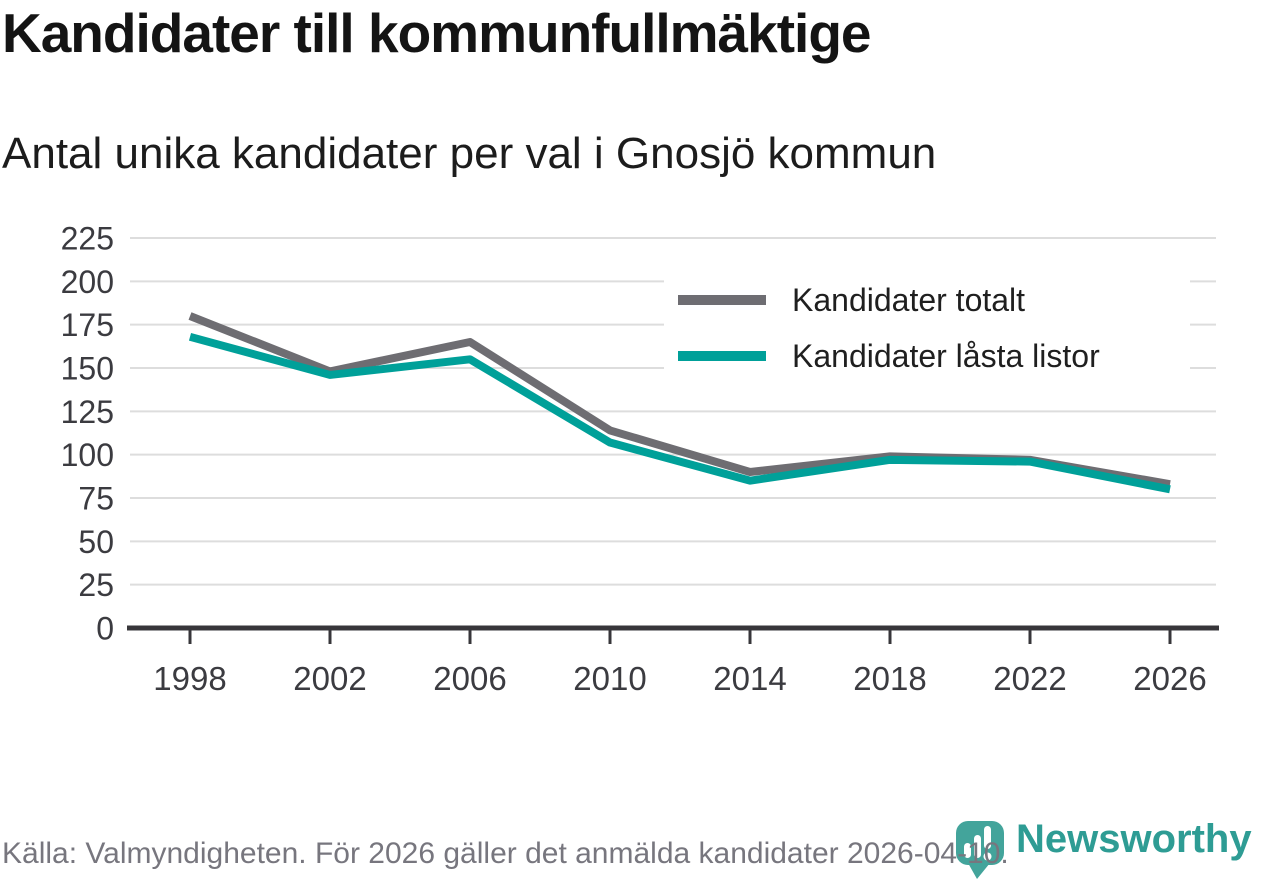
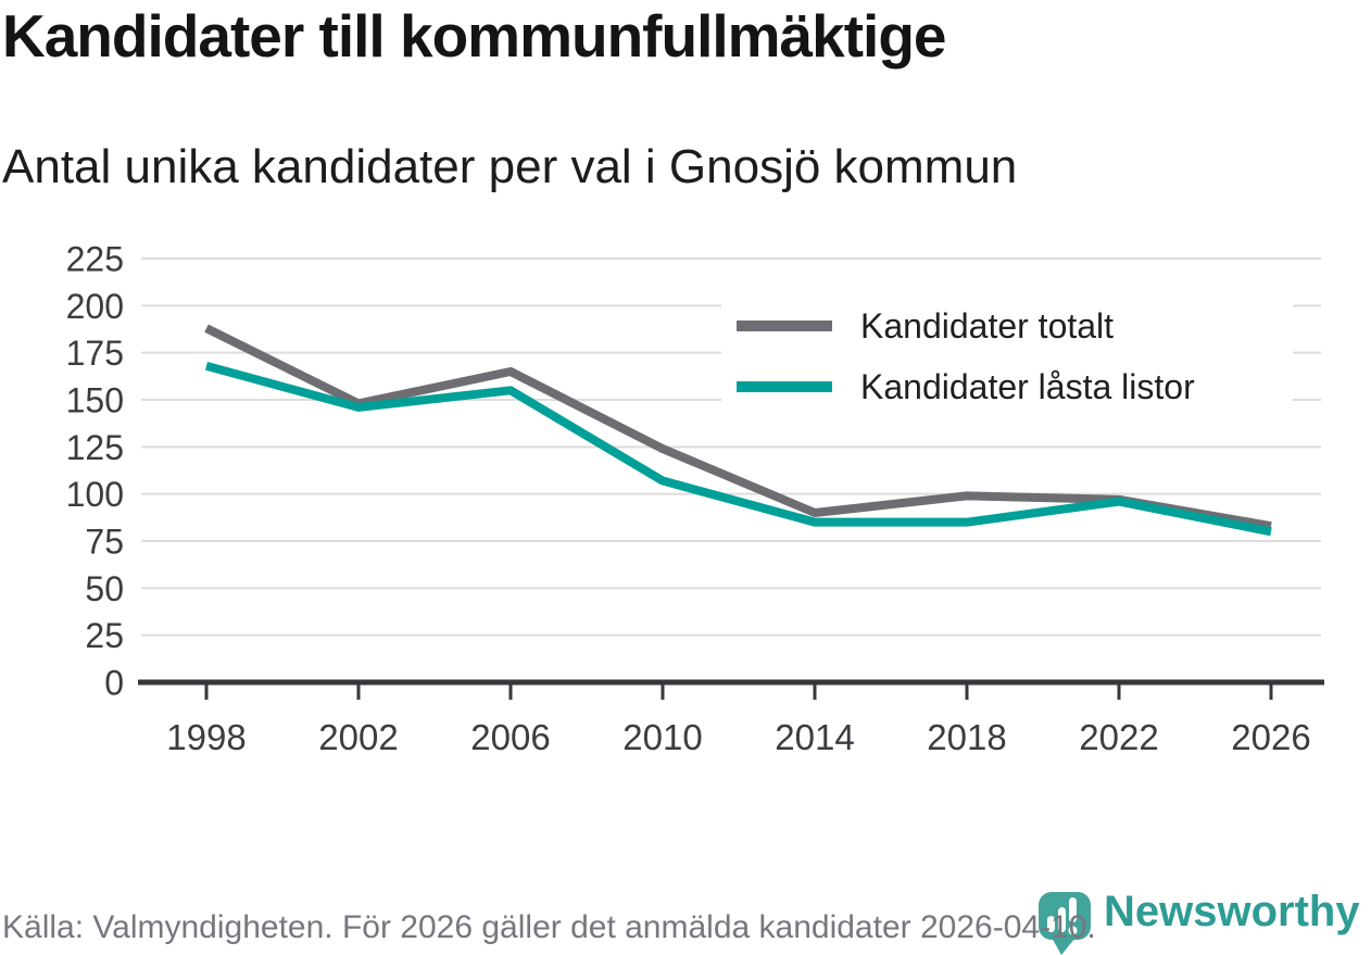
Kandidater totalt/1998: 180 -> 188
Kandidater totalt/2010: 114 -> 124
Kandidater låsta listor/2018: 97 -> 85
